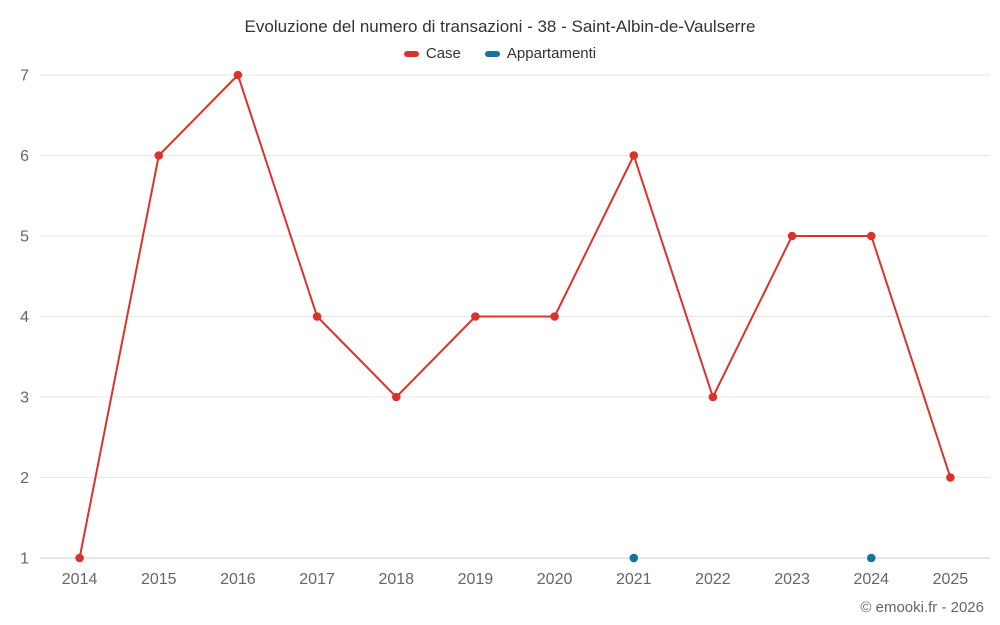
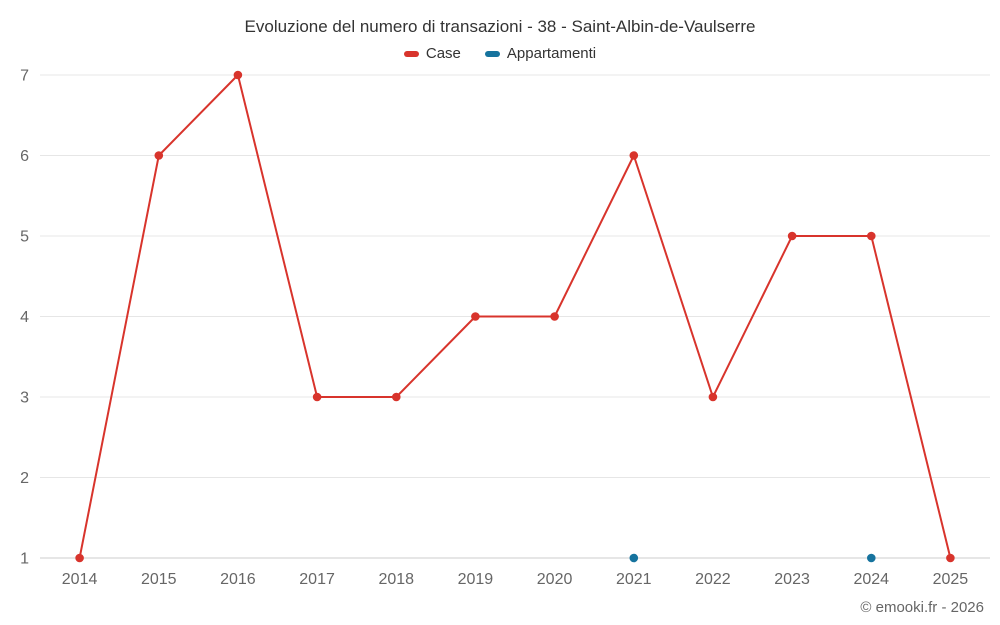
Case/2017: 4 -> 3
Case/2025: 2 -> 1
